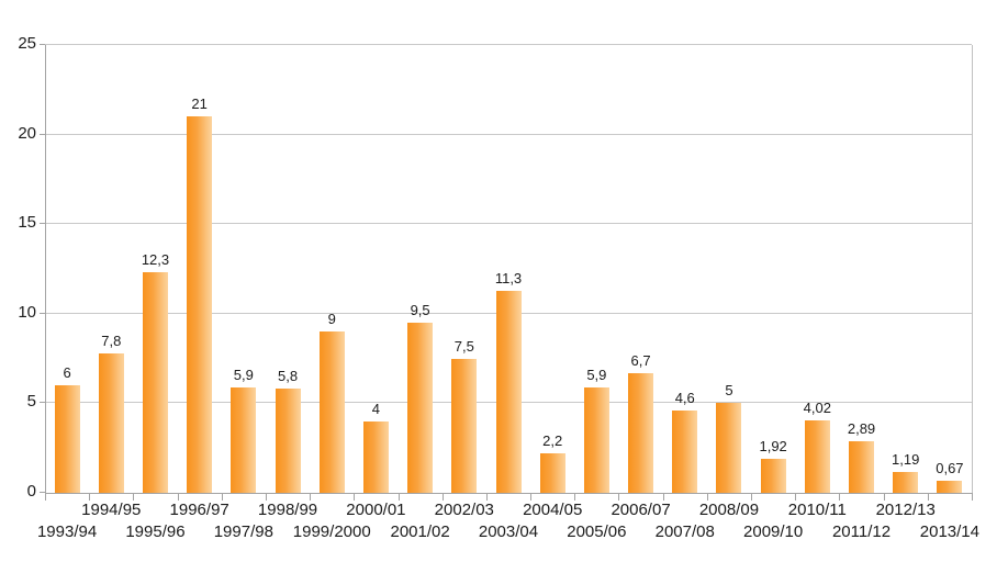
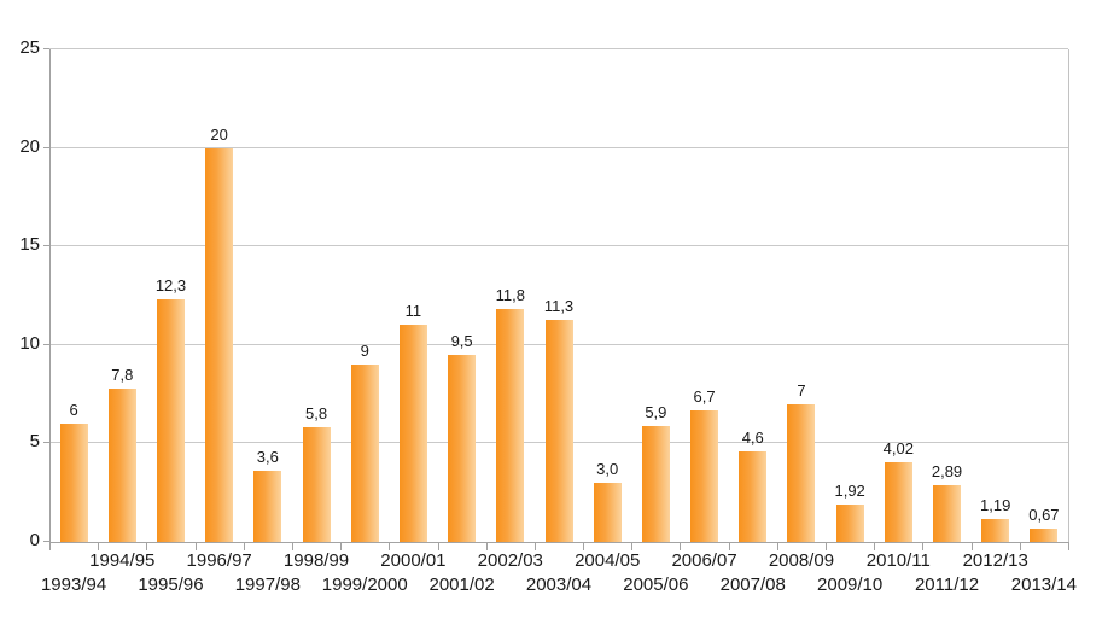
1996/97: 21 -> 20
1997/98: 5,9 -> 3,6
2000/01: 4 -> 11
2002/03: 7,5 -> 11,8
2004/05: 2,2 -> 3,0
2008/09: 5 -> 7
